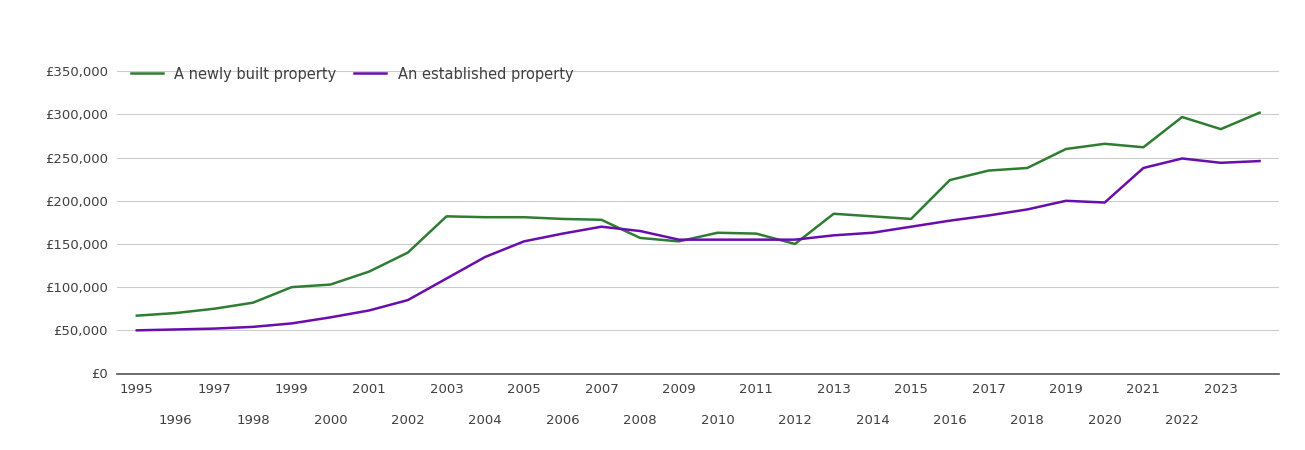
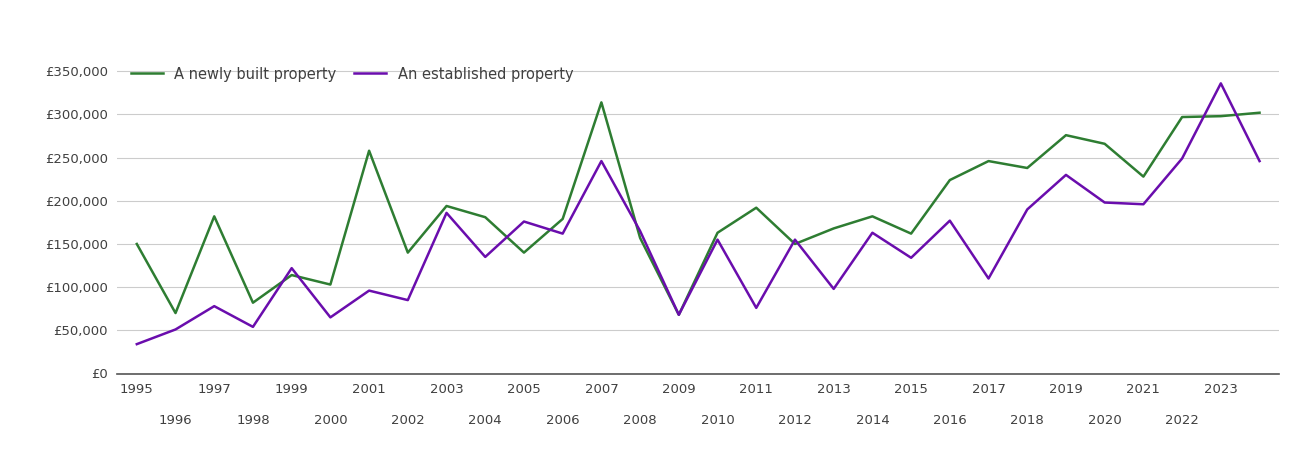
A newly built property/1995: £67,000 -> £150,000
An established property/1995: £50,000 -> £34,000
A newly built property/1997: £75,000 -> £182,000
An established property/1997: £52,000 -> £78,000
A newly built property/1999: £100,000 -> £114,000
An established property/1999: £58,000 -> £122,000
A newly built property/2001: £118,000 -> £258,000
An established property/2001: £73,000 -> £96,000
A newly built property/2003: £182,000 -> £194,000
An established property/2003: £110,000 -> £186,000
A newly built property/2005: £181,000 -> £140,000
An established property/2005: £153,000 -> £176,000
A newly built property/2007: £178,000 -> £314,000
An established property/2007: £170,000 -> £246,000
A newly built property/2009: £153,000 -> £68,000
An established property/2009: £155,000 -> £68,000
A newly built property/2011: £162,000 -> £192,000
An established property/2011: £155,000 -> £76,000
A newly built property/2013: £185,000 -> £168,000
An established property/2013: £160,000 -> £98,000
A newly built property/2015: £179,000 -> £162,000
An established property/2015: £170,000 -> £134,000
A newly built property/2017: £235,000 -> £246,000
An established property/2017: £183,000 -> £110,000
A newly built property/2019: £260,000 -> £276,000
An established property/2019: £200,000 -> £230,000
A newly built property/2021: £262,000 -> £228,000
An established property/2021: £238,000 -> £196,000
A newly built property/2023: £283,000 -> £298,000
An established property/2023: £244,000 -> £336,000
